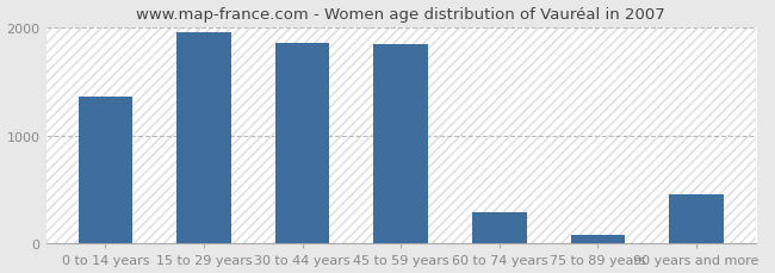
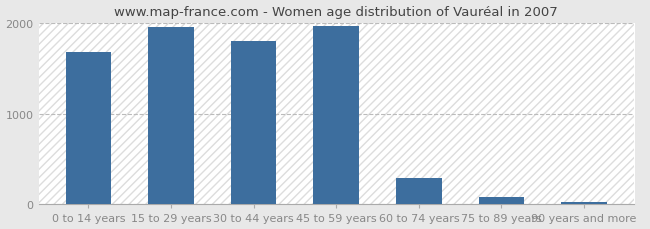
0 to 14 years: 1360 -> 1680
30 to 44 years: 1860 -> 1800
45 to 59 years: 1840 -> 1970
90 years and more: 460 -> 20
